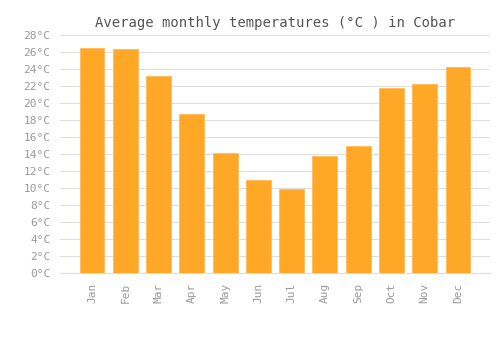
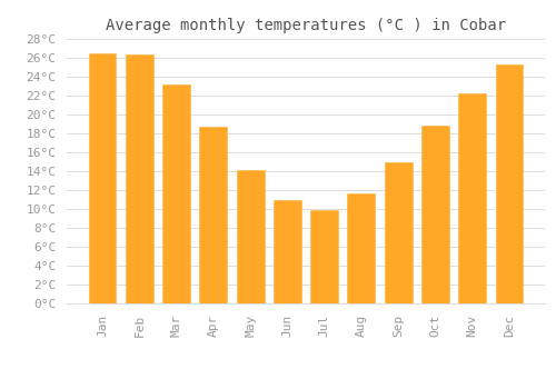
Aug: 13.8°C -> 11.7°C
Oct: 21.8°C -> 18.8°C
Dec: 24.2°C -> 25.3°C
